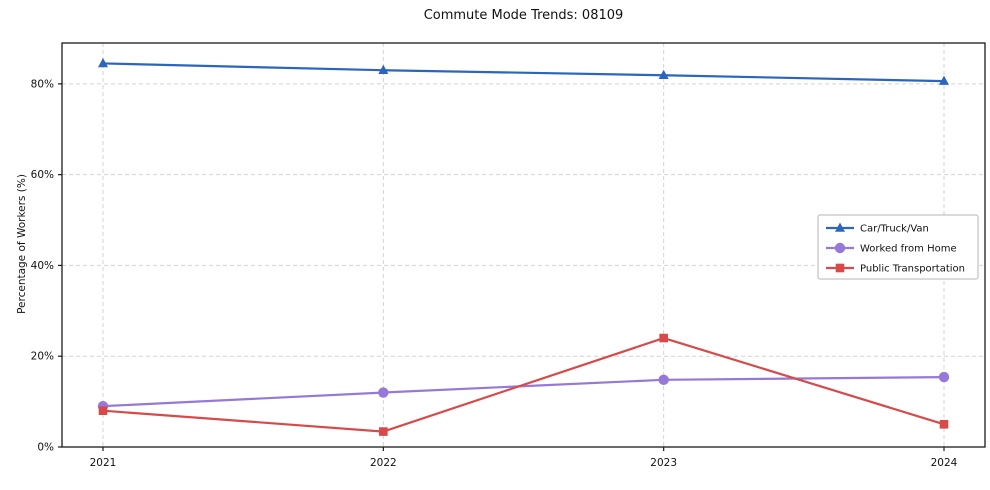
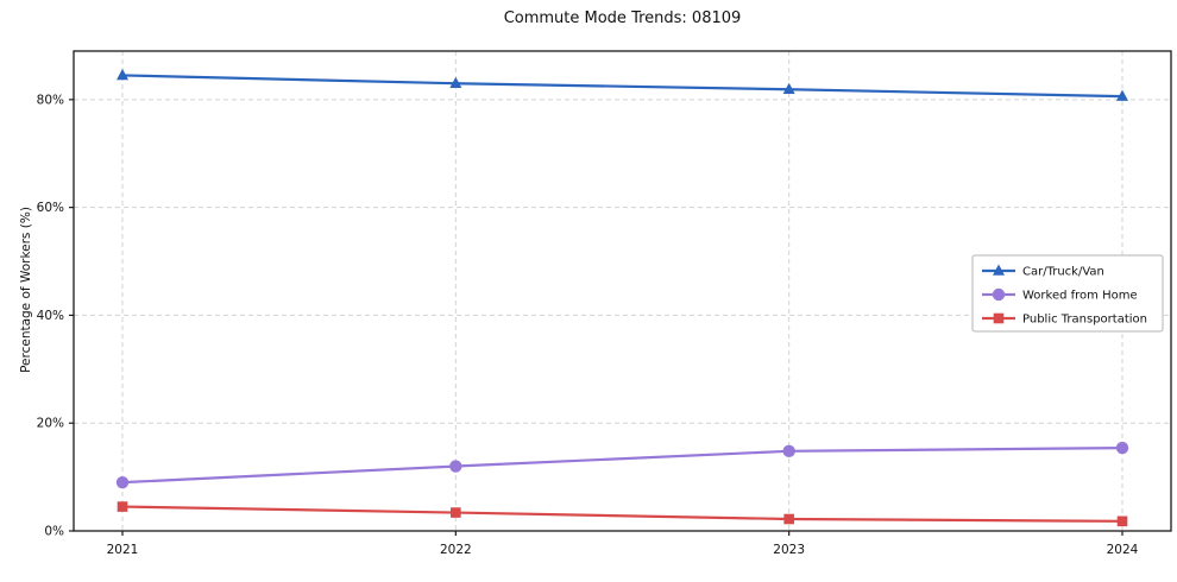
Public Transportation/2021: 8% -> 4%
Public Transportation/2023: 24% -> 2%
Public Transportation/2024: 5% -> 2%
